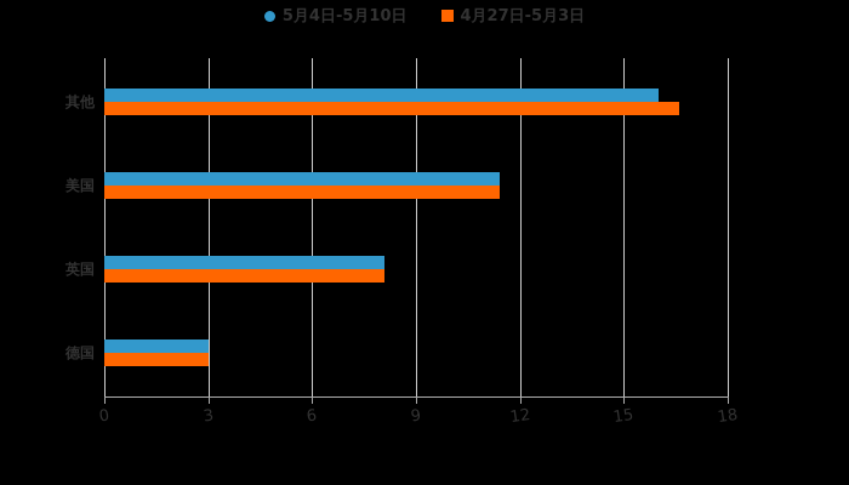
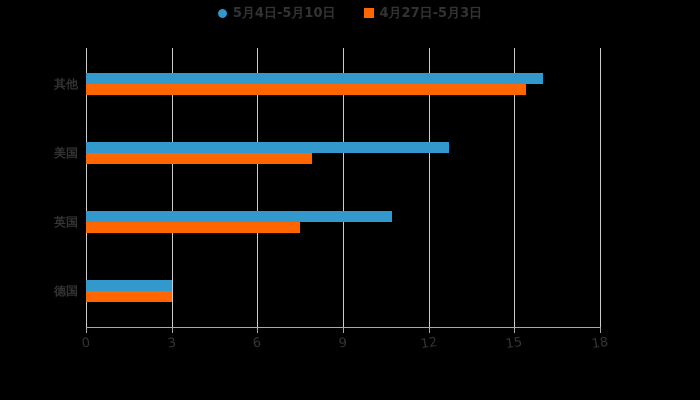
4月27日-5月3日/其他: 16.6 -> 15.4
5月4日-5月10日/美国: 11.4 -> 12.7
4月27日-5月3日/美国: 11.4 -> 7.9
5月4日-5月10日/英国: 8.1 -> 10.7
4月27日-5月3日/英国: 8.1 -> 7.5
